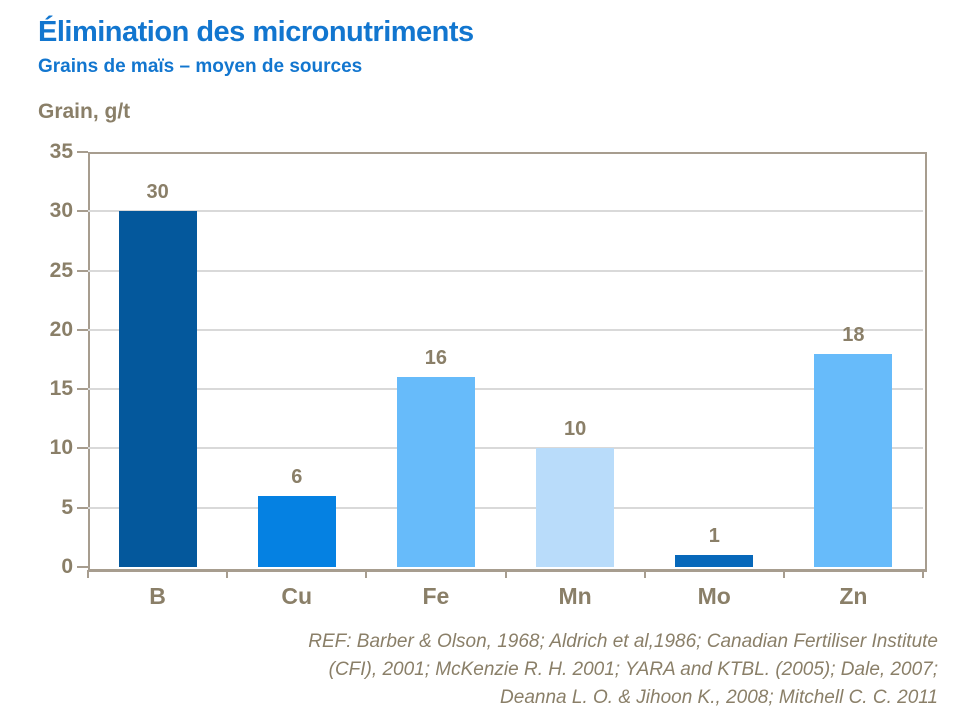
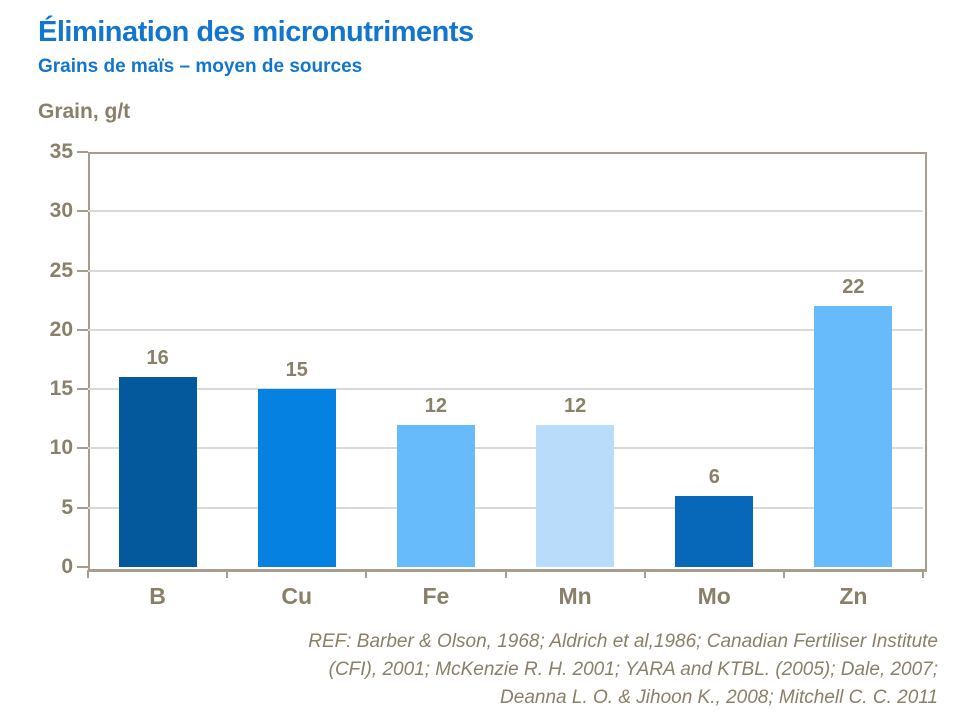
B: 30 -> 16
Cu: 6 -> 15
Fe: 16 -> 12
Mn: 10 -> 12
Mo: 1 -> 6
Zn: 18 -> 22
